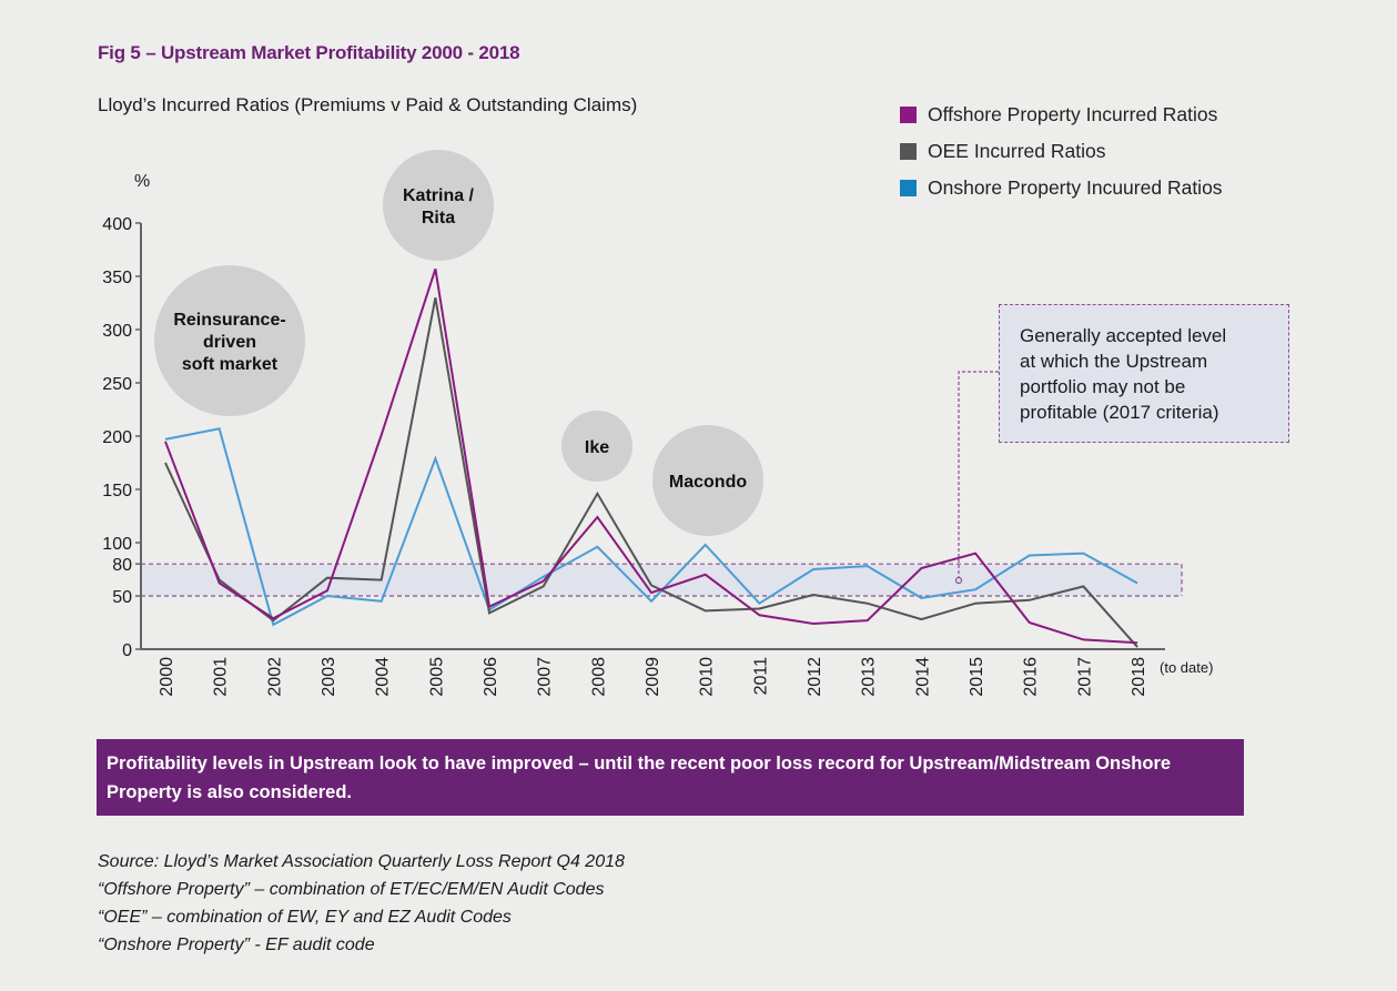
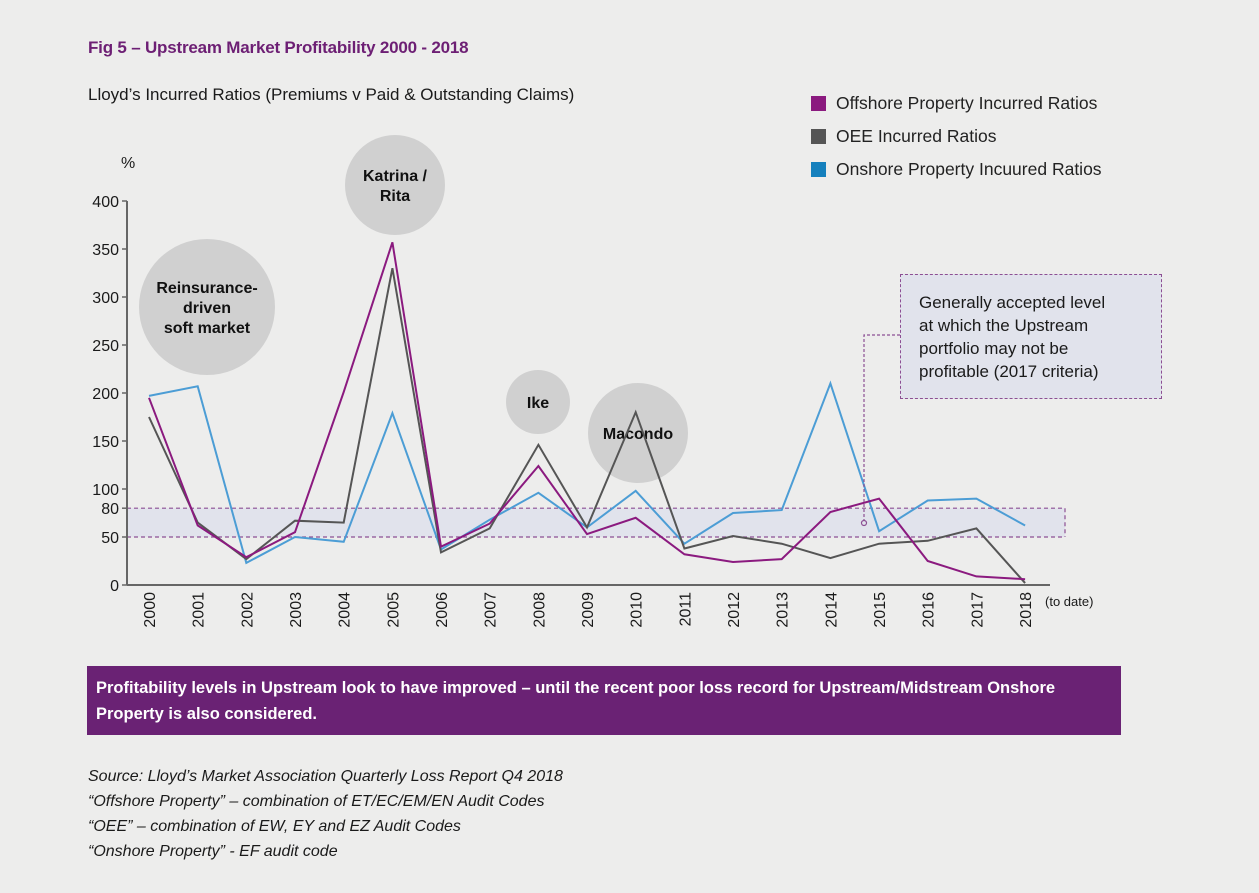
Onshore Property Incuured Ratios/2009: 40 -> 60
OEE Incurred Ratios/2010: 40 -> 180
Onshore Property Incuured Ratios/2014: 50 -> 210
